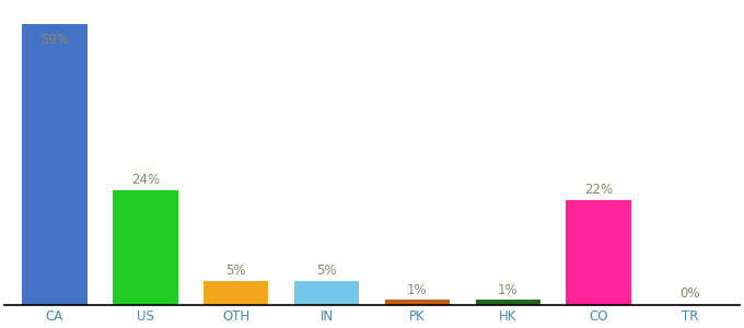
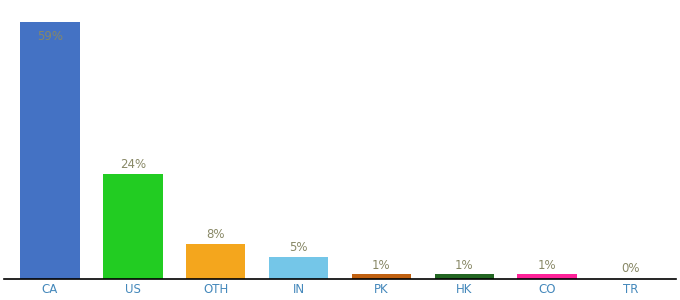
OTH: 5% -> 8%
CO: 22% -> 1%
